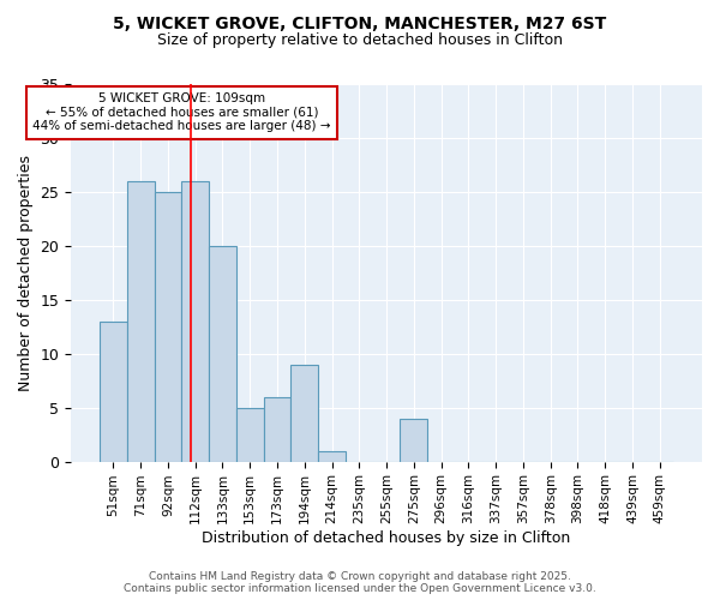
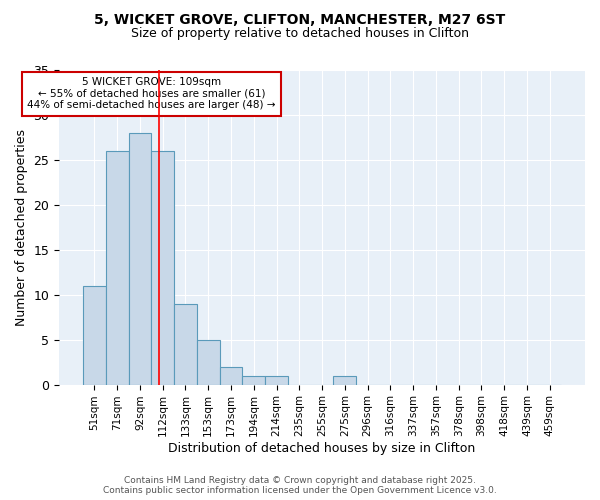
51sqm: 13 -> 11
92sqm: 25 -> 28
133sqm: 20 -> 9
173sqm: 6 -> 2
194sqm: 9 -> 1
275sqm: 4 -> 1
